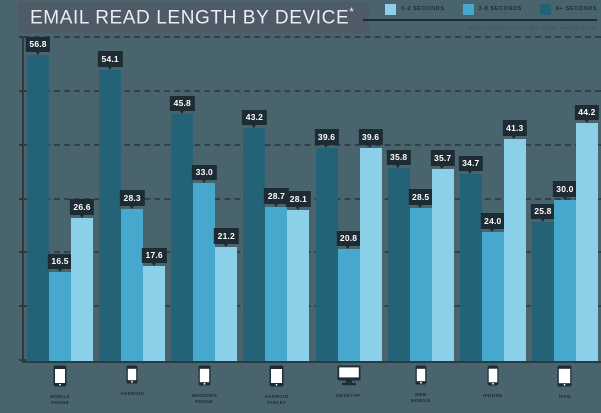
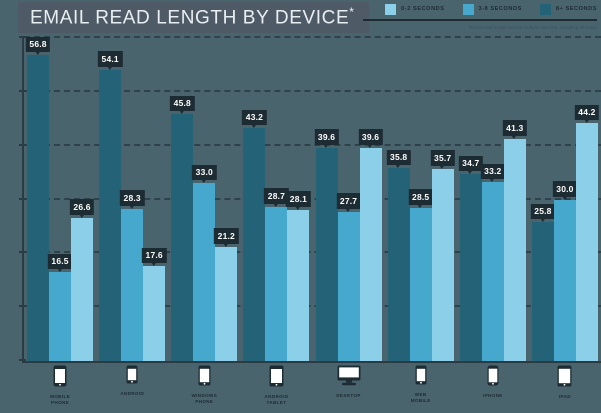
3-8 SECONDS/DESKTOP: 20.8 -> 27.7
3-8 SECONDS/IPHONE: 24.0 -> 33.2
